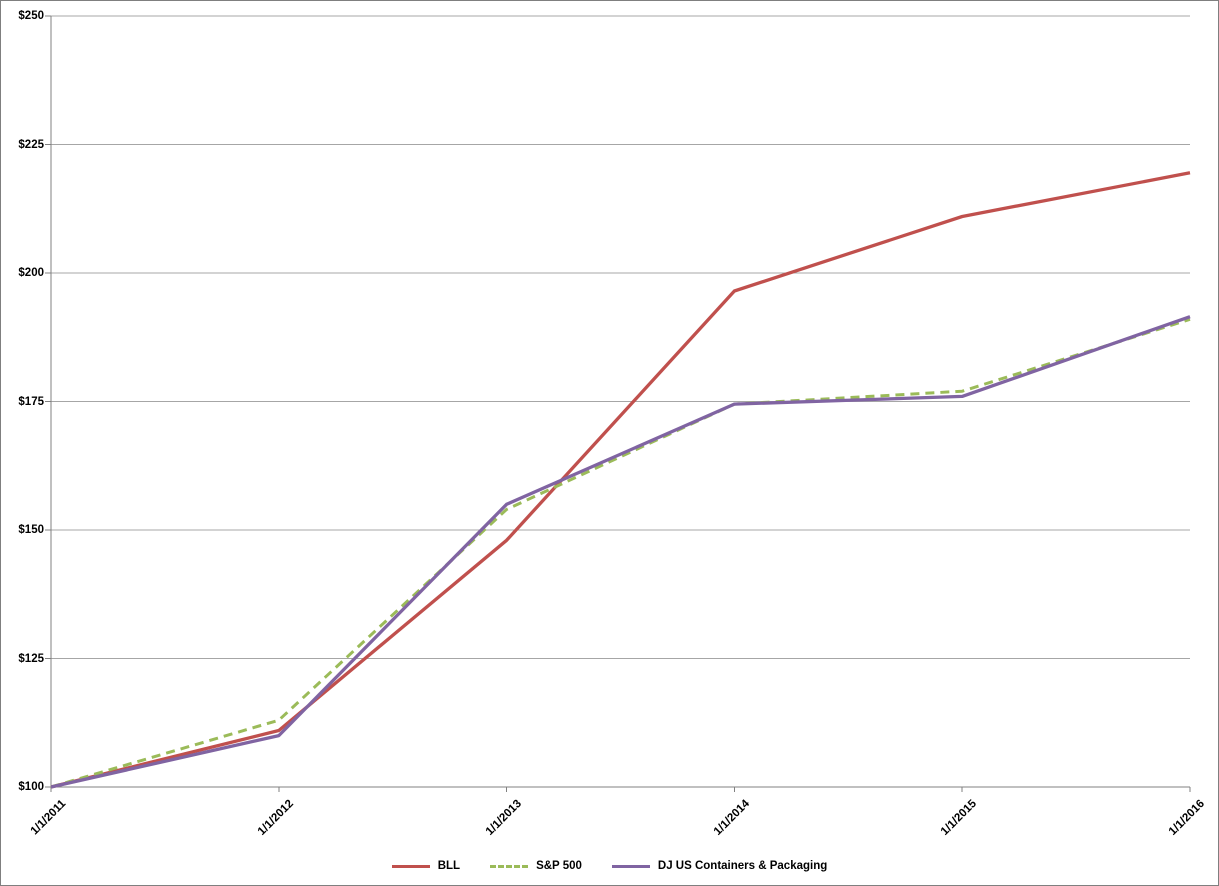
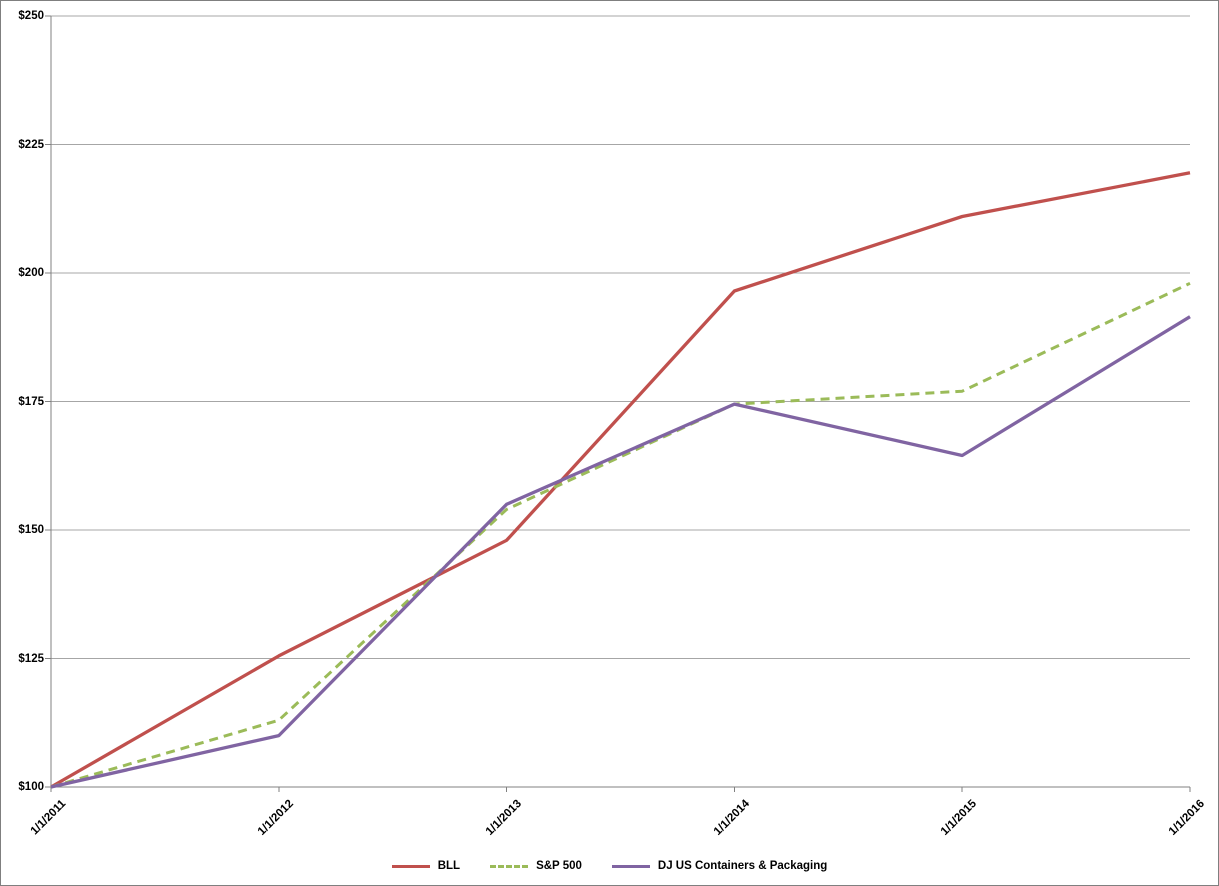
BLL/1/1/2012: $111 -> $126
DJ US Containers & Packaging/1/1/2015: $176 -> $164
S&P 500/1/1/2016: $191 -> $198
